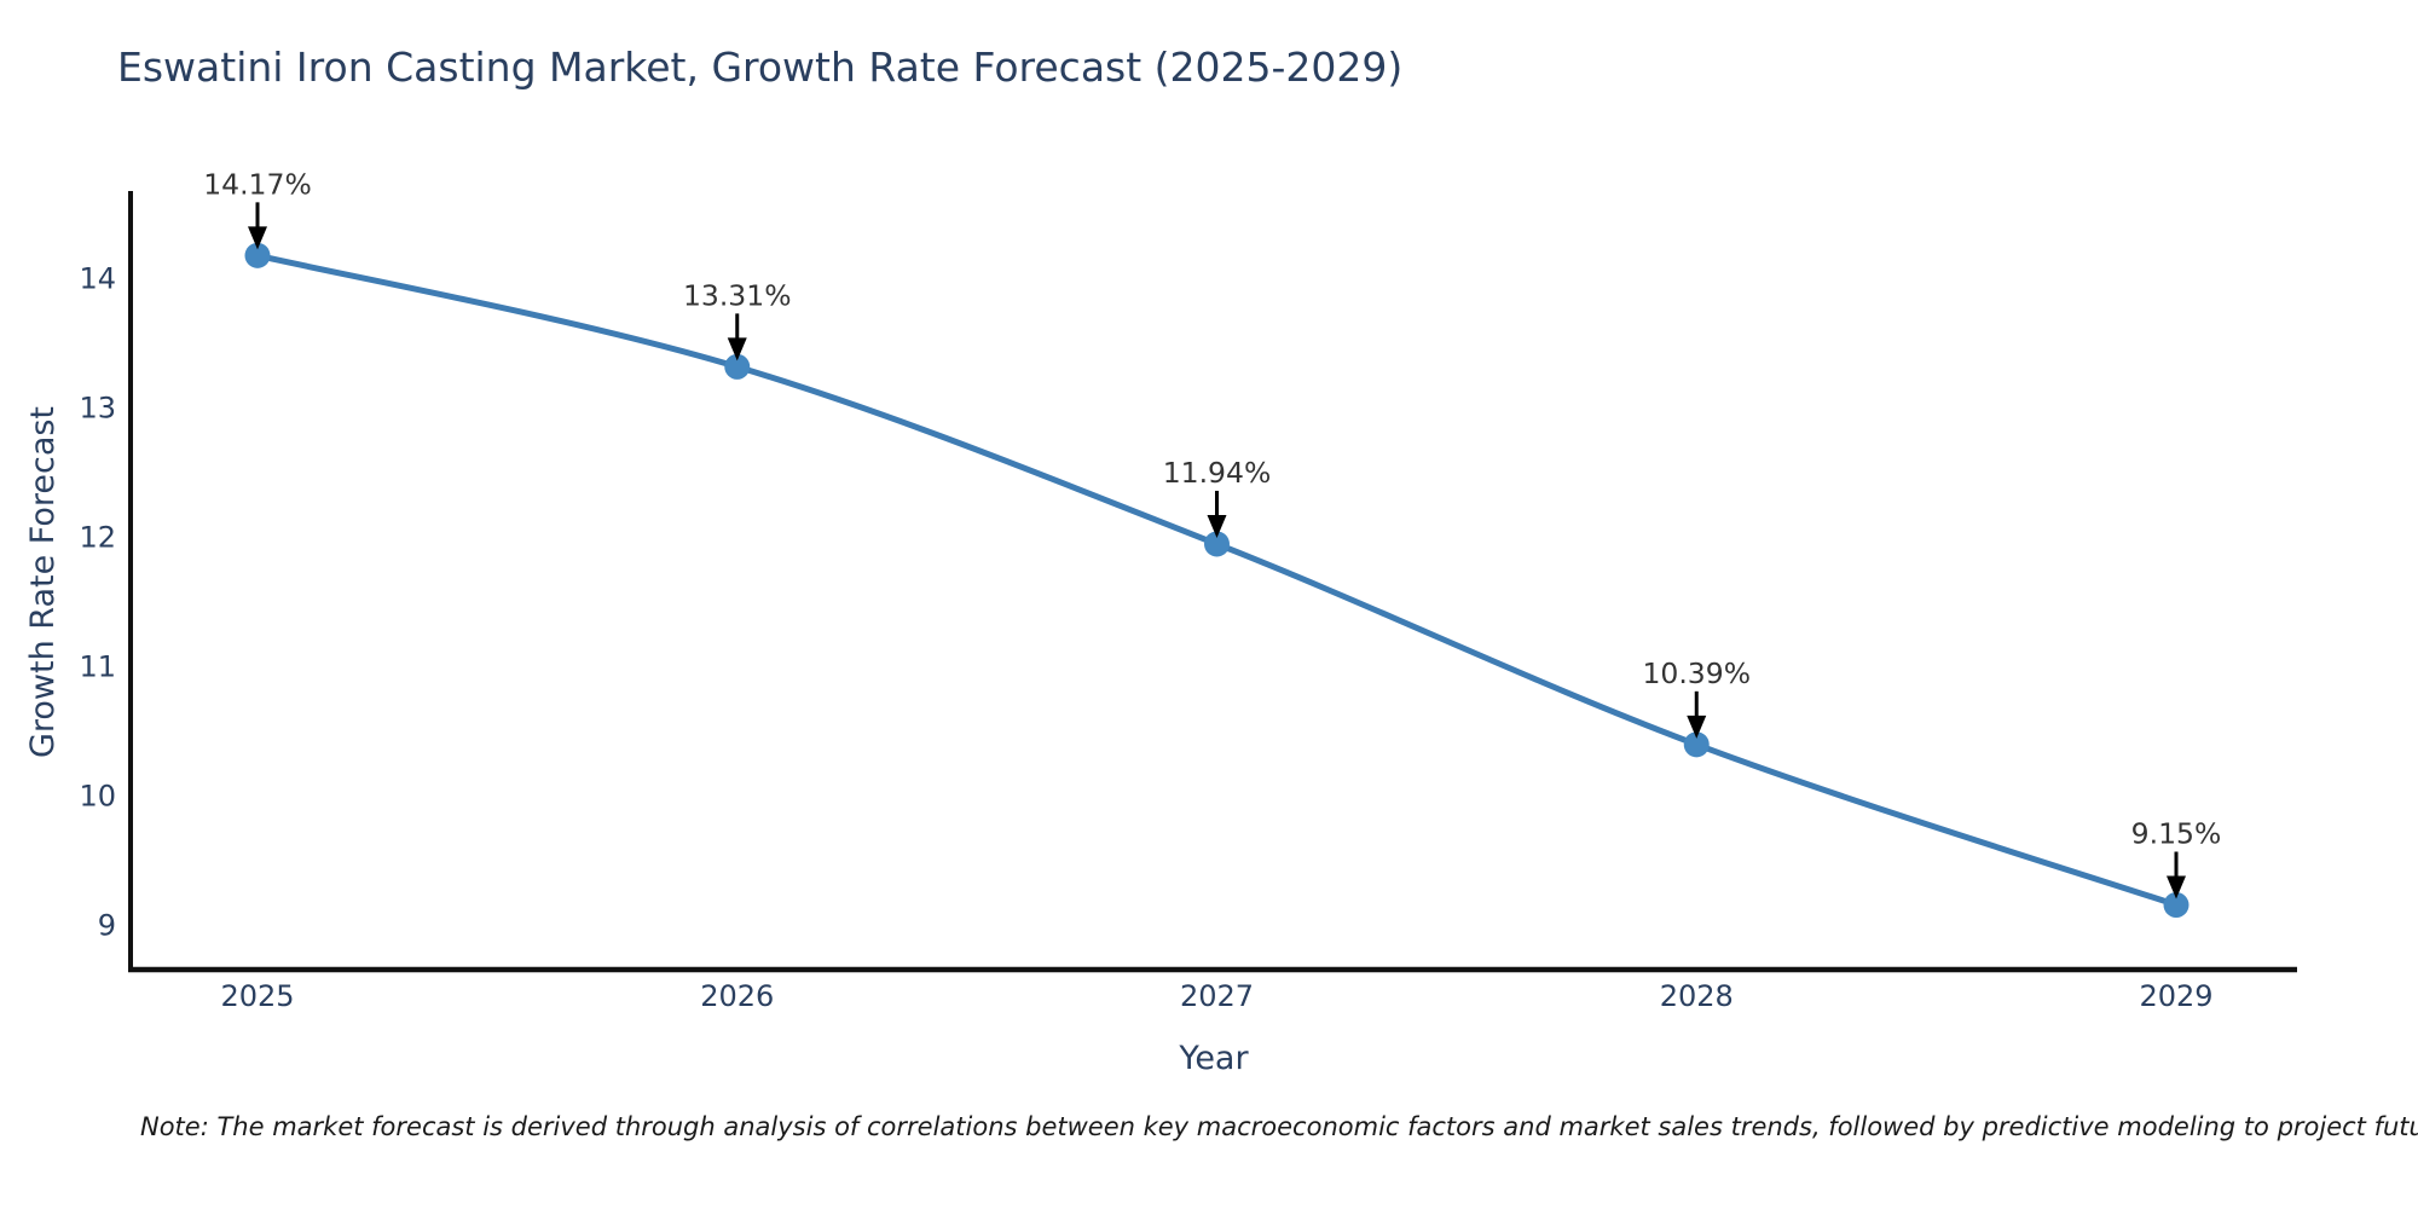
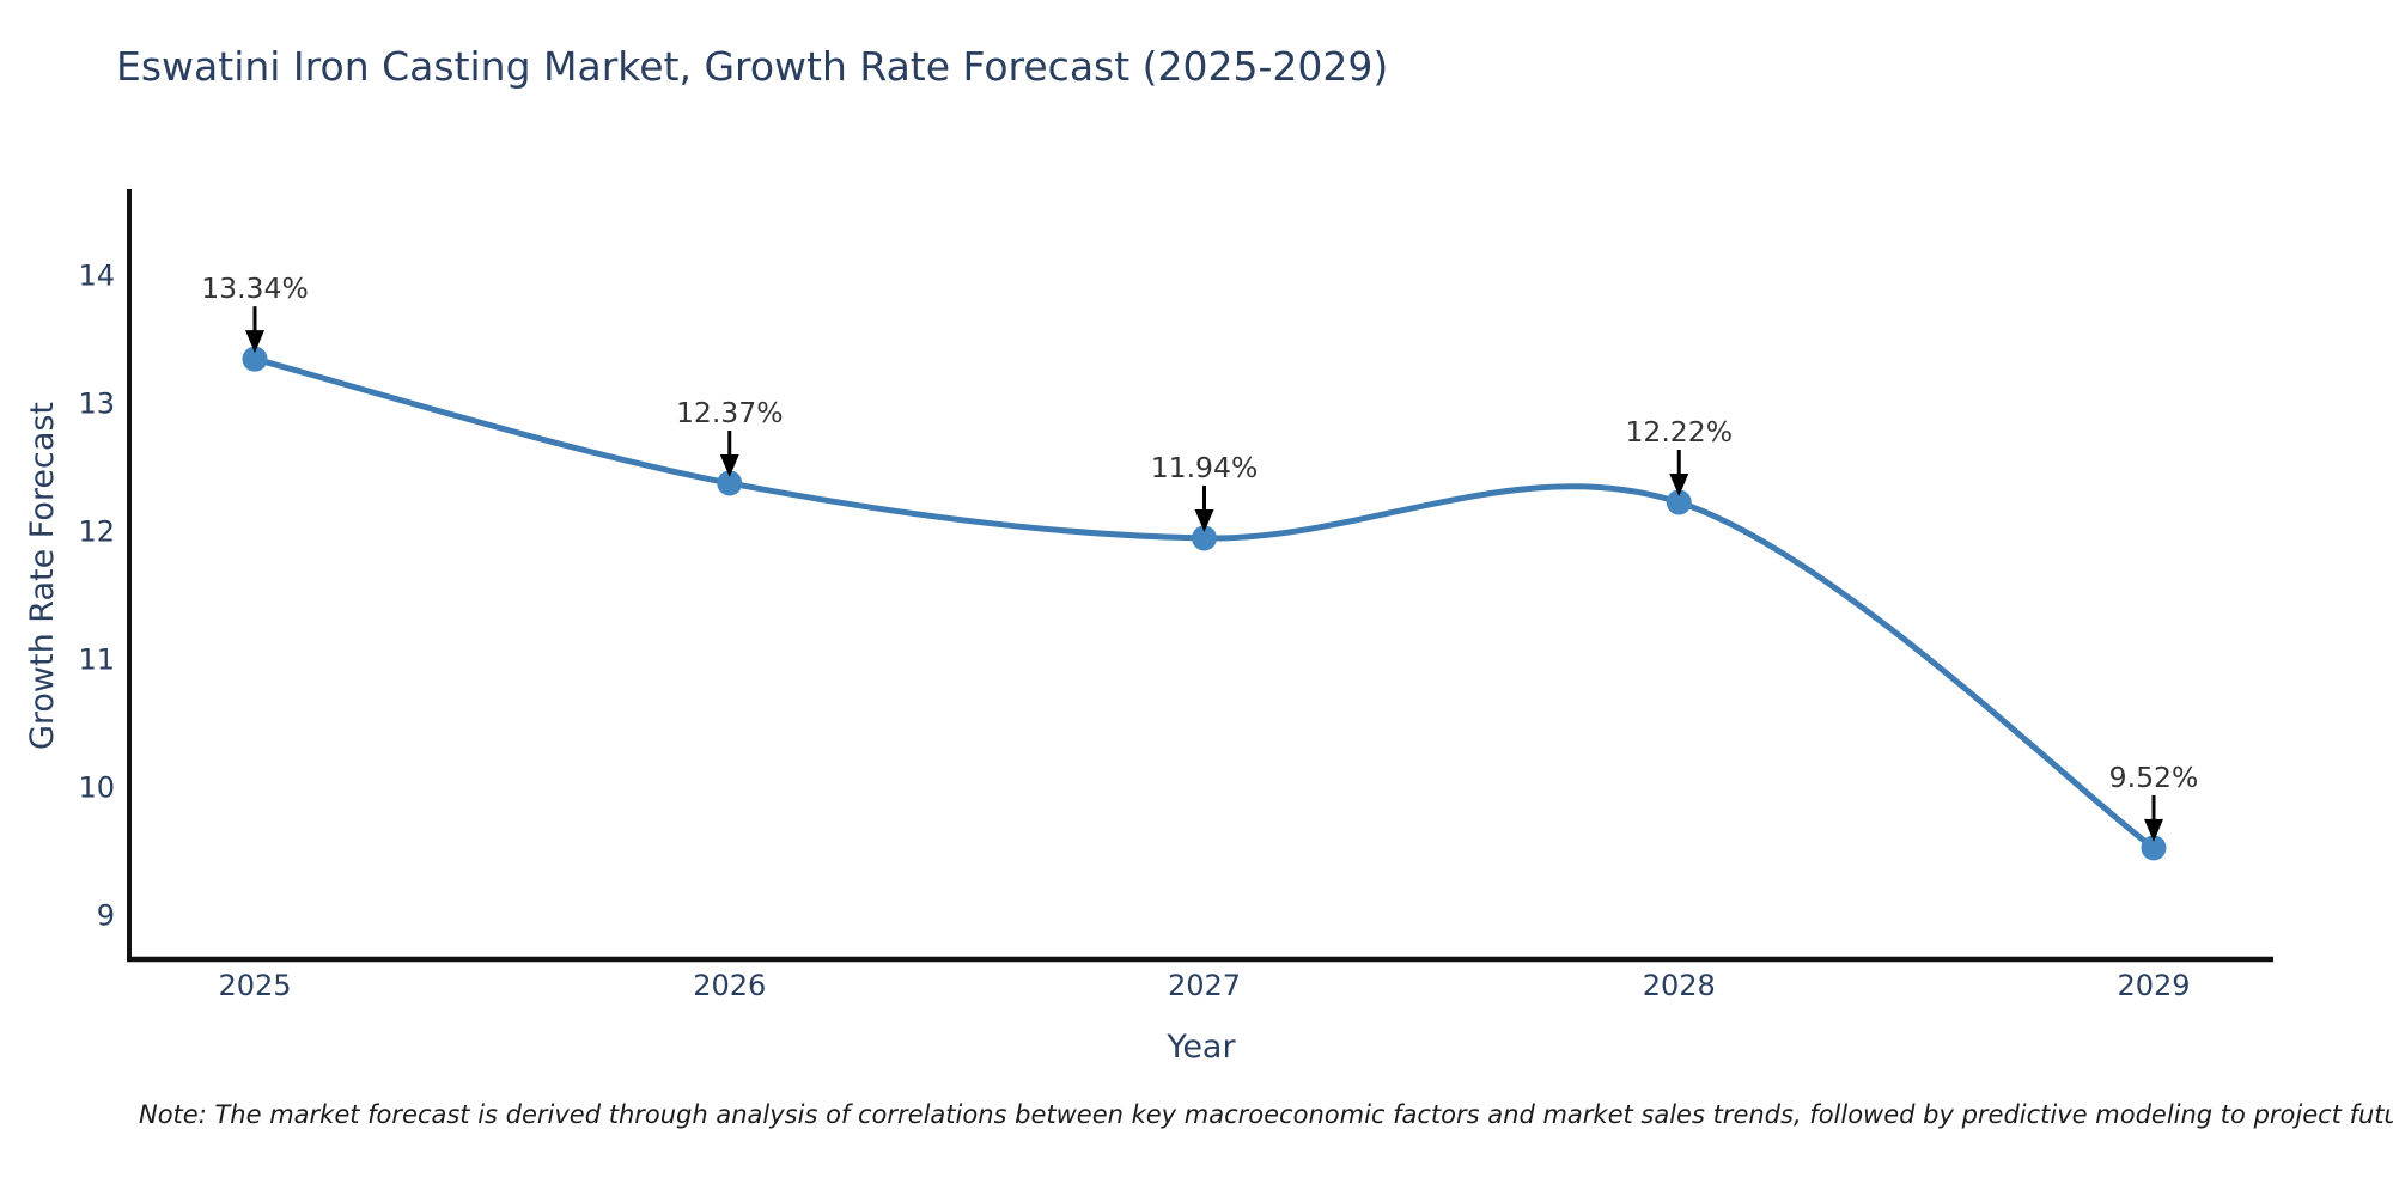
2025: 14.17% -> 13.34%
2026: 13.31% -> 12.37%
2028: 10.39% -> 12.22%
2029: 9.15% -> 9.52%
